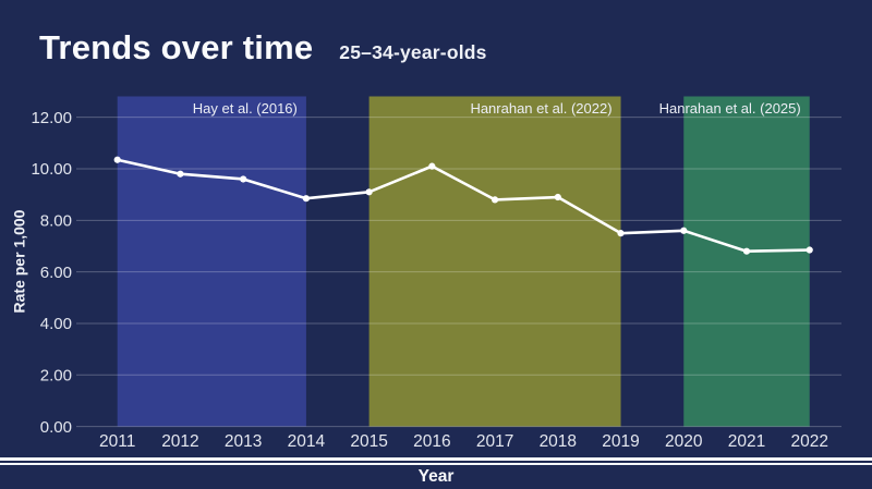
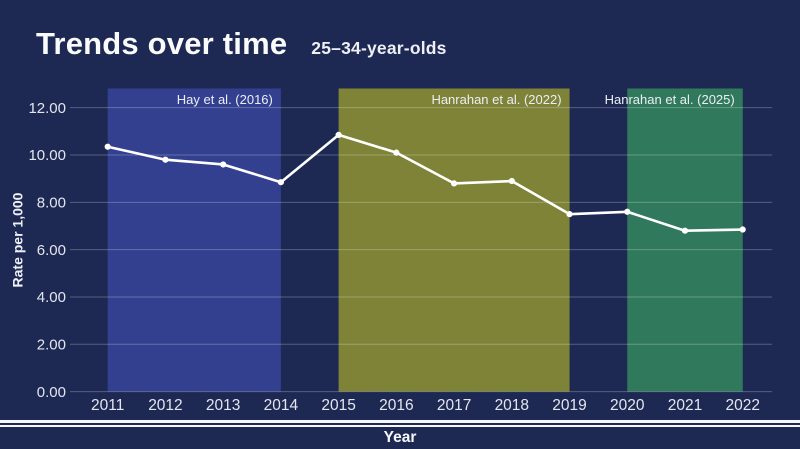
2015: 9.1 -> 10.8
